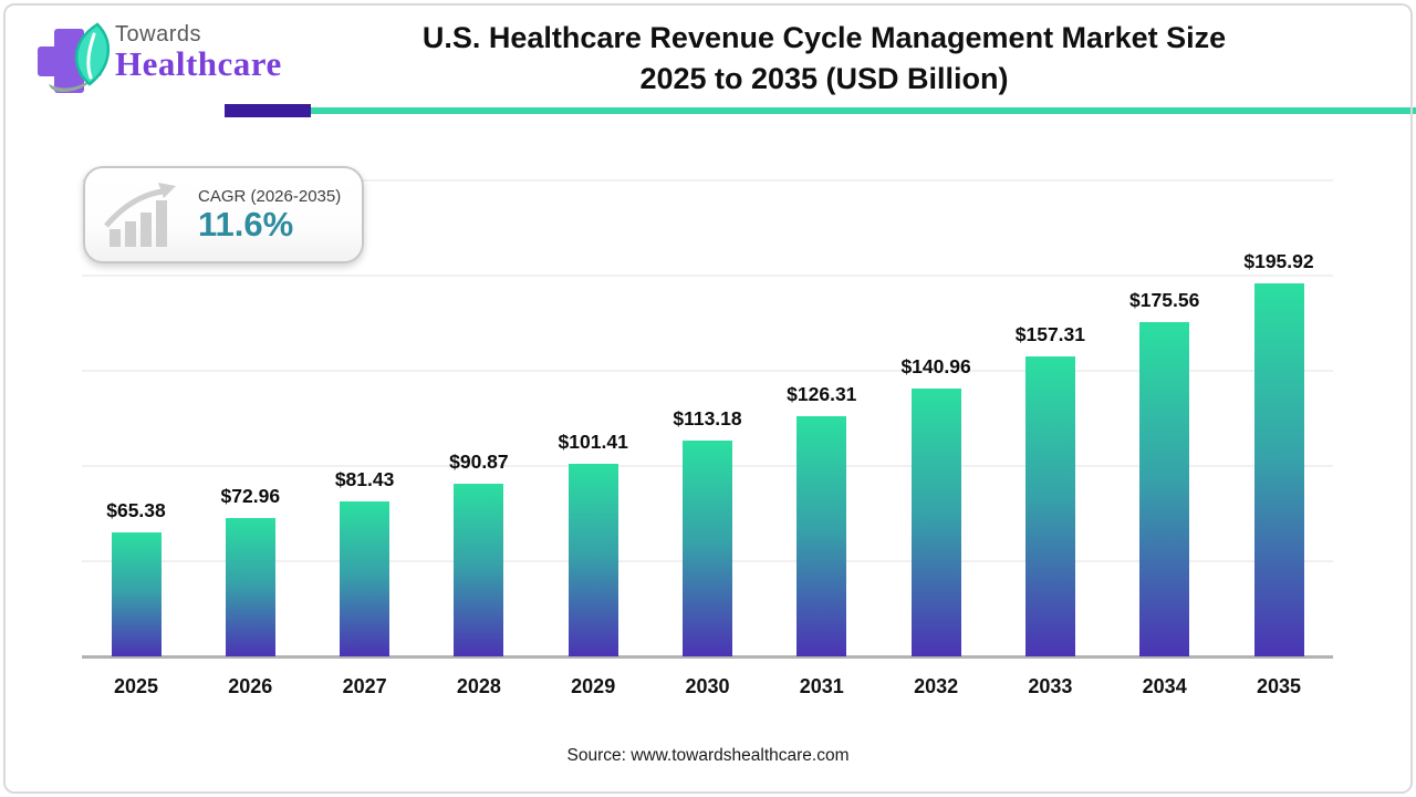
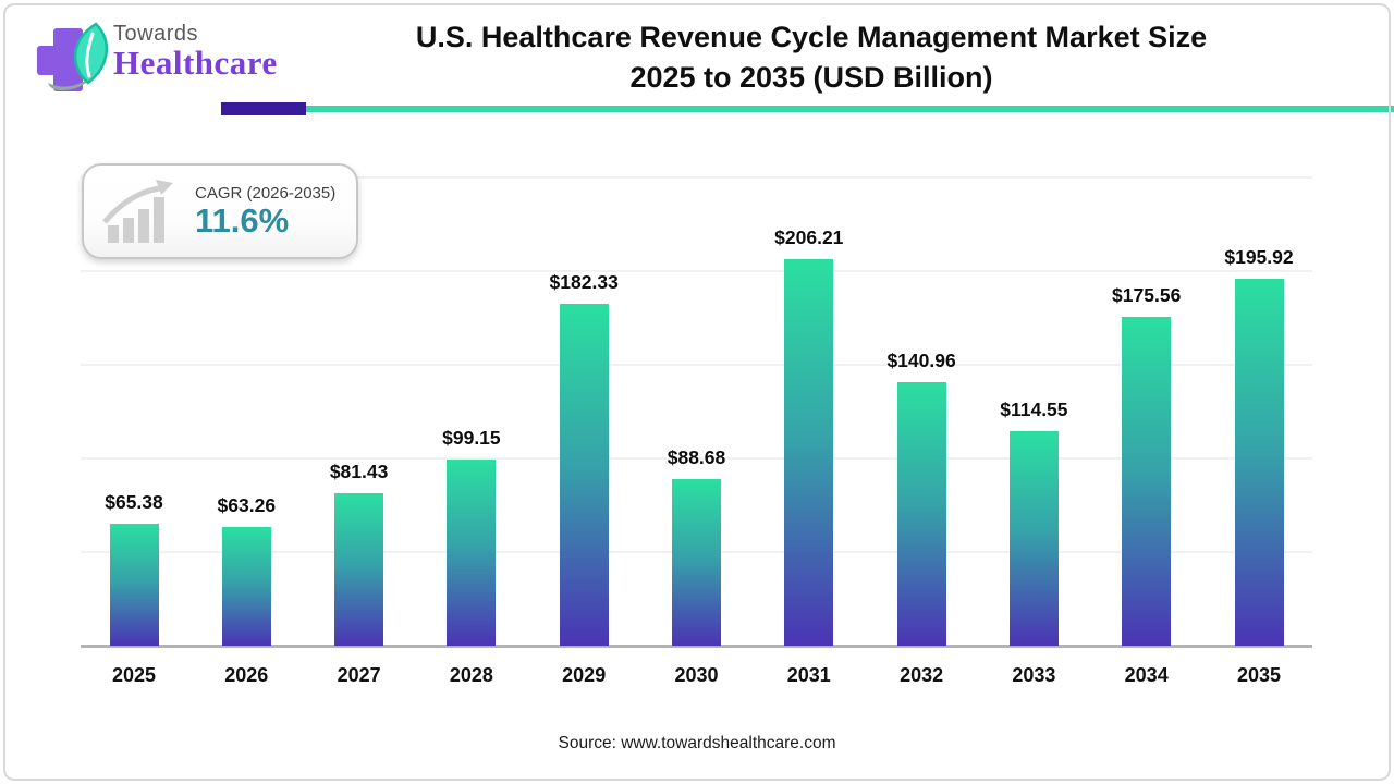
2026: $72.96 -> $63.26
2028: $90.87 -> $99.15
2029: $101.41 -> $182.33
2030: $113.18 -> $88.68
2031: $126.31 -> $206.21
2033: $157.31 -> $114.55
